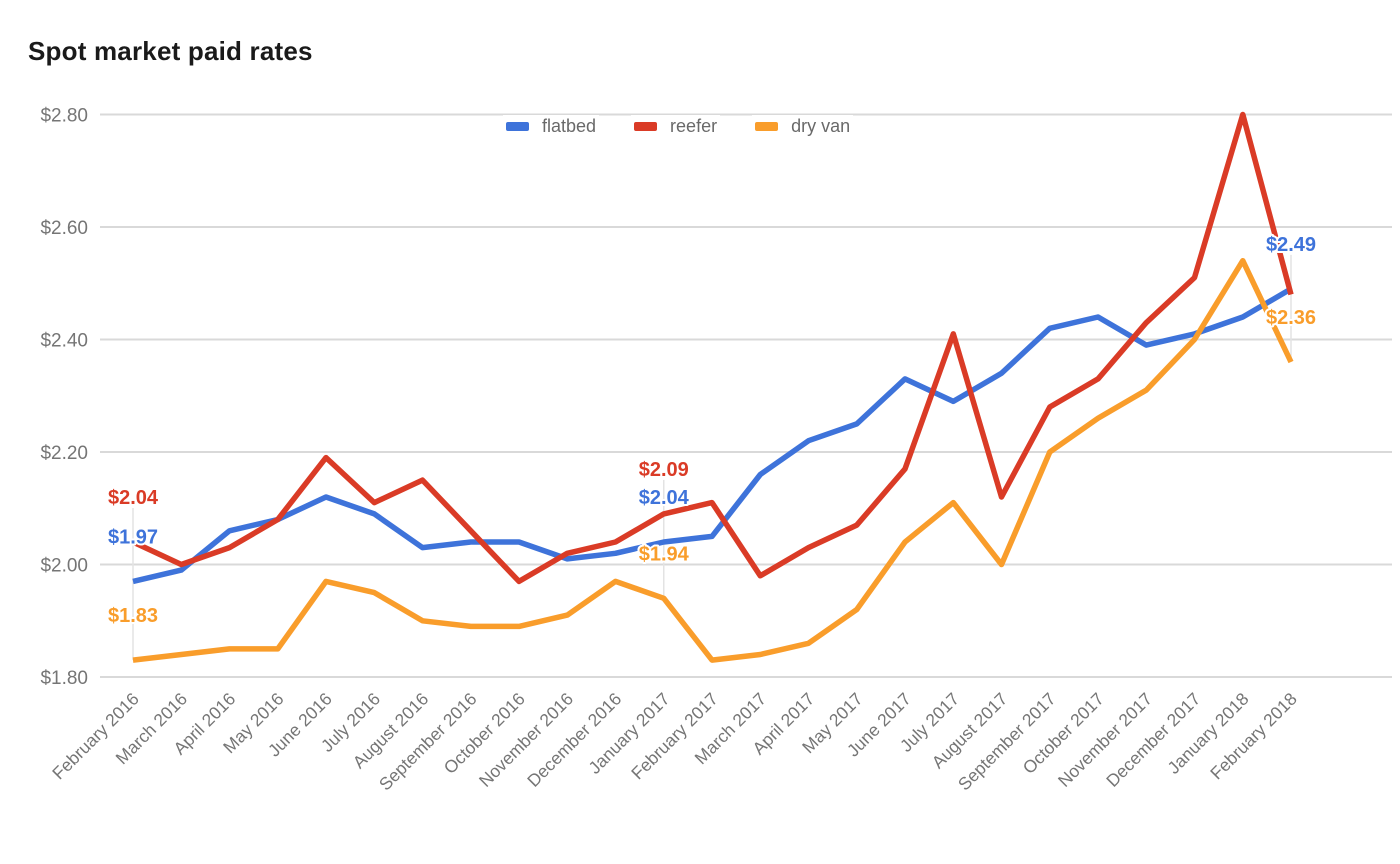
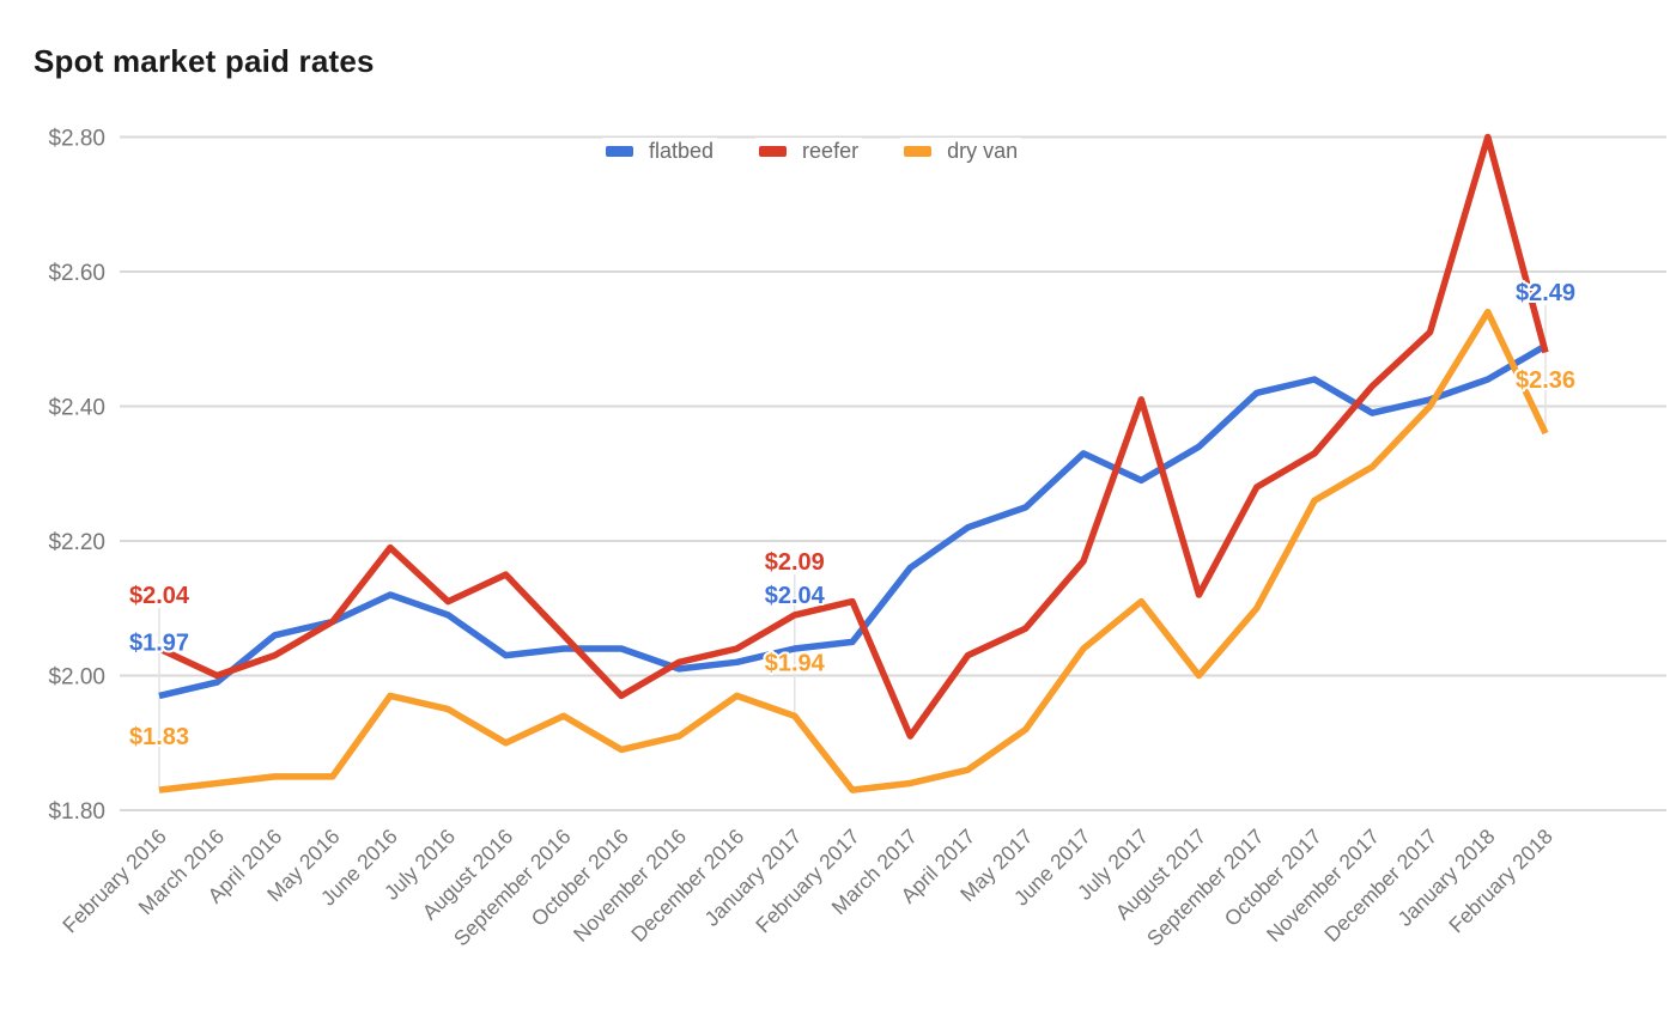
dry van/September 2016: $1.89 -> $1.94
reefer/March 2017: $1.98 -> $1.91
dry van/September 2017: $2.20 -> $2.10
